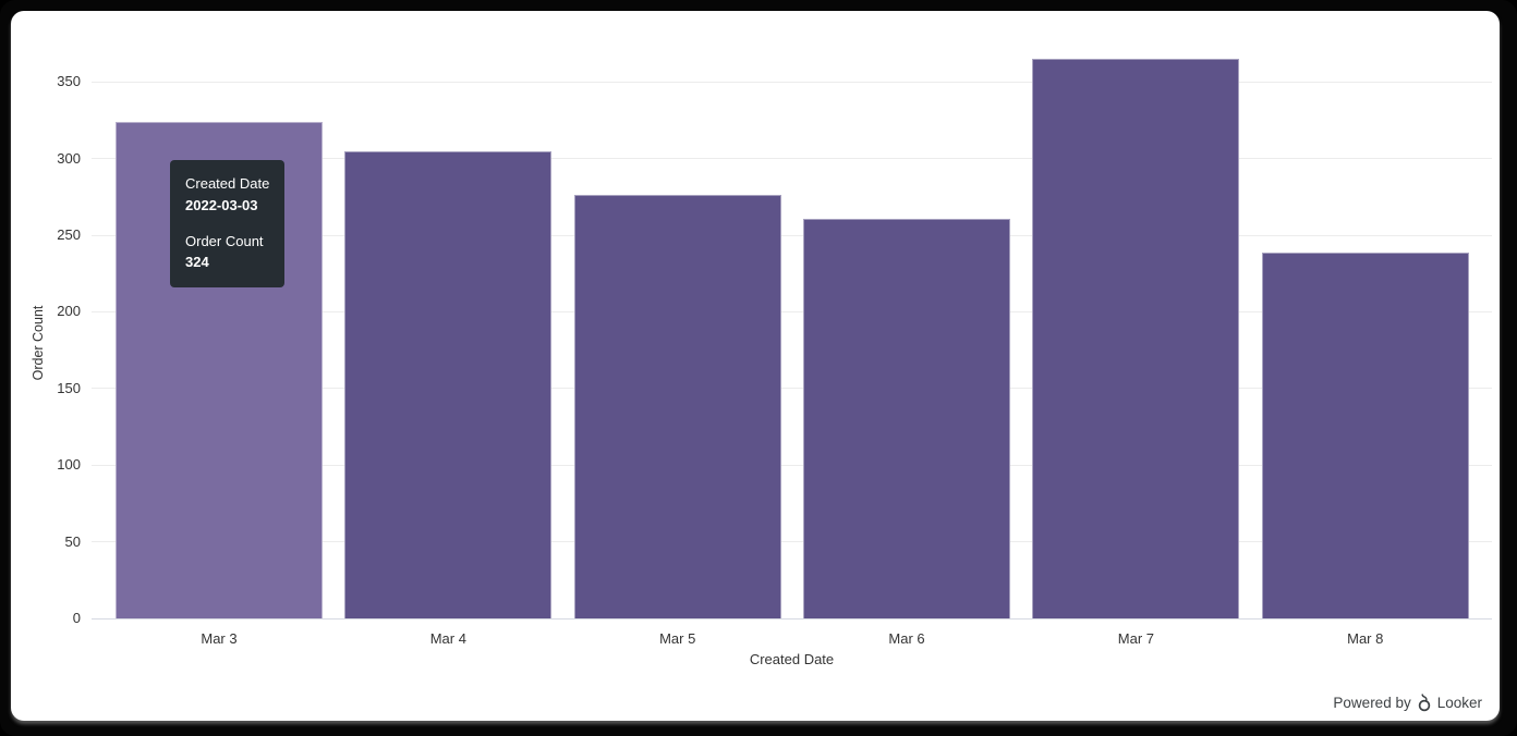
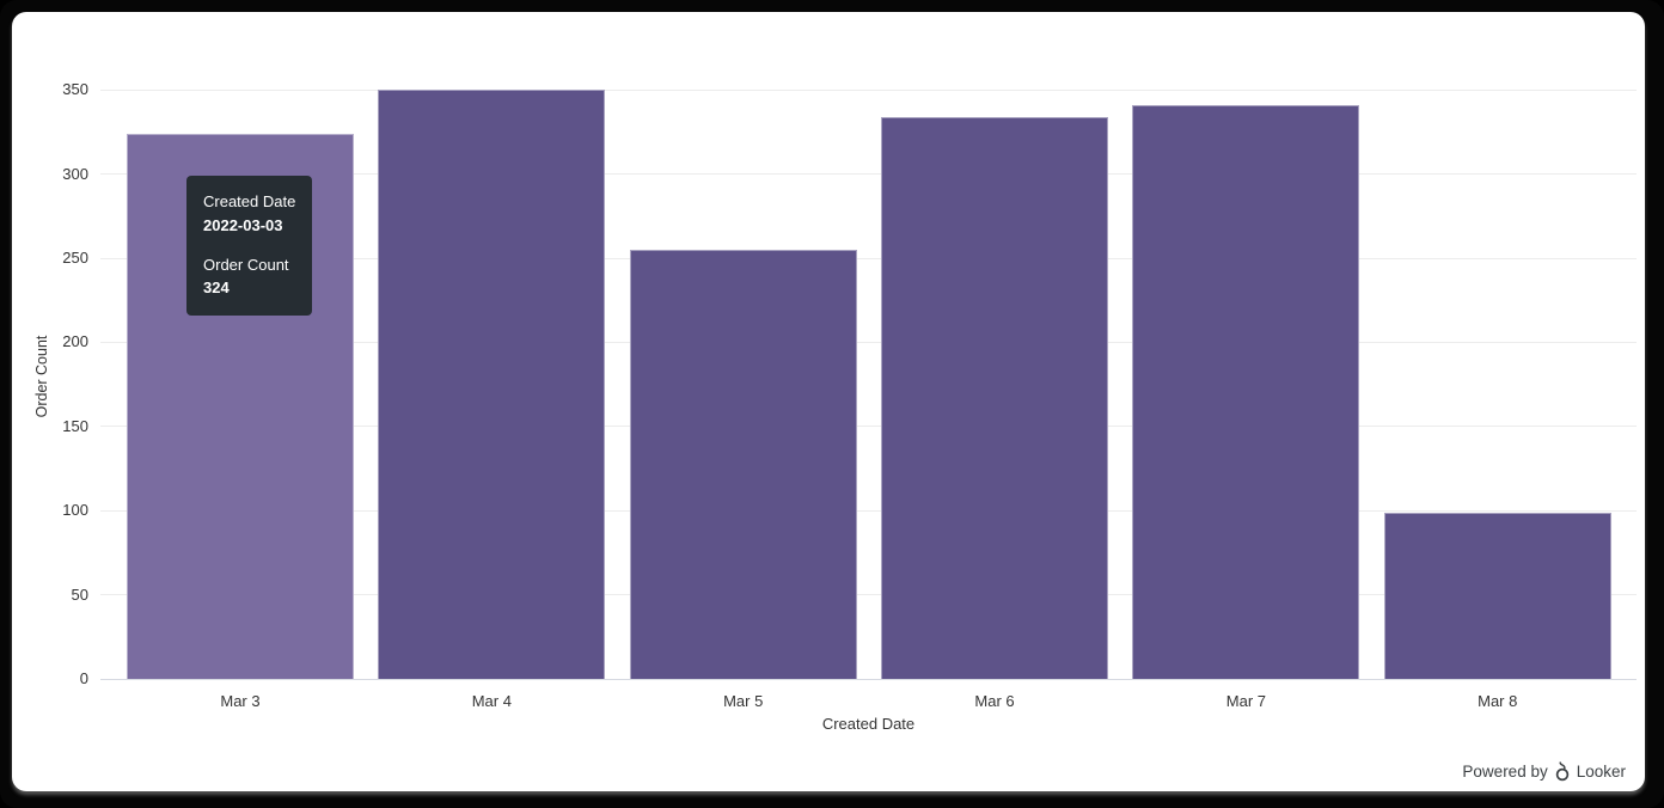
Mar 4: 305 -> 350
Mar 5: 276 -> 255
Mar 6: 261 -> 334
Mar 7: 365 -> 341
Mar 8: 239 -> 99
